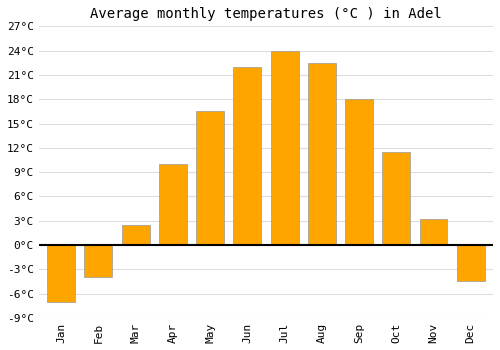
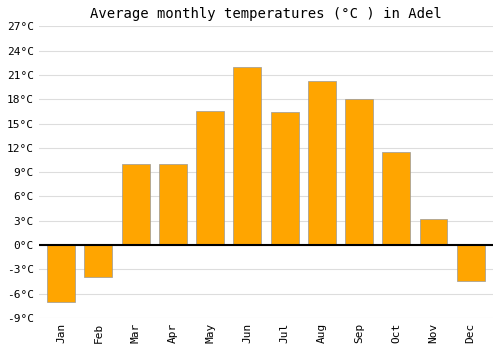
Mar: 2.5°C -> 10.0°C
Jul: 24.0°C -> 16.4°C
Aug: 22.5°C -> 20.2°C
